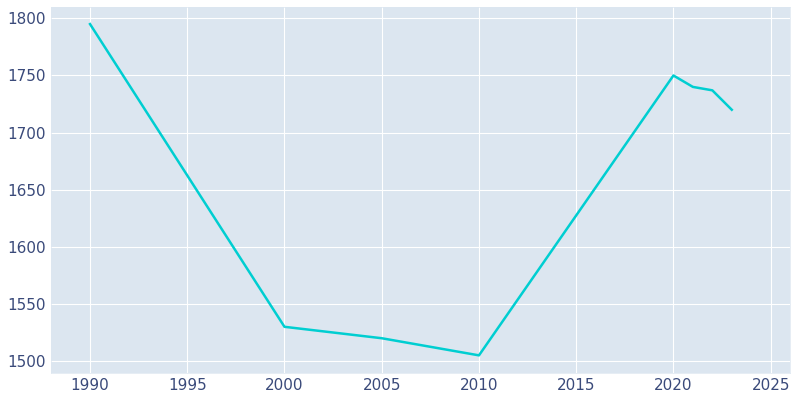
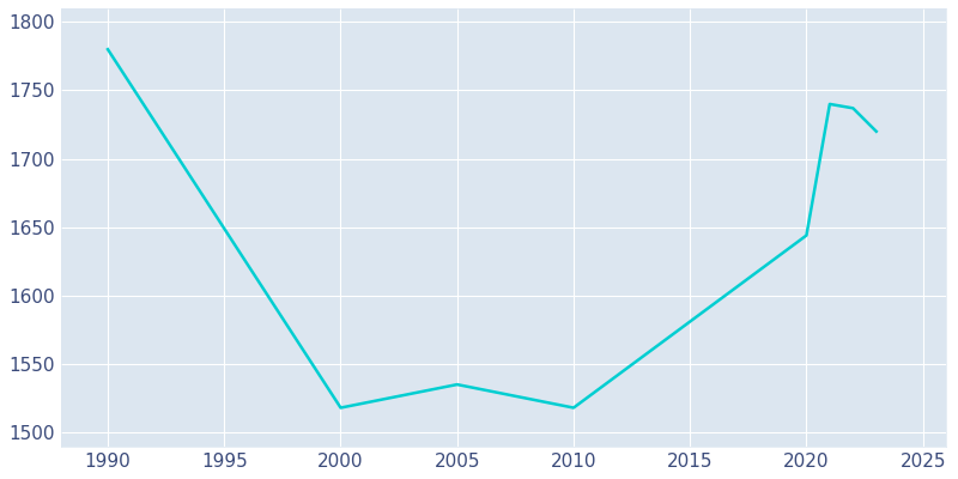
1990: 1795 -> 1780
2000: 1530 -> 1518
2005: 1520 -> 1535
2010: 1505 -> 1518
2020: 1750 -> 1644
